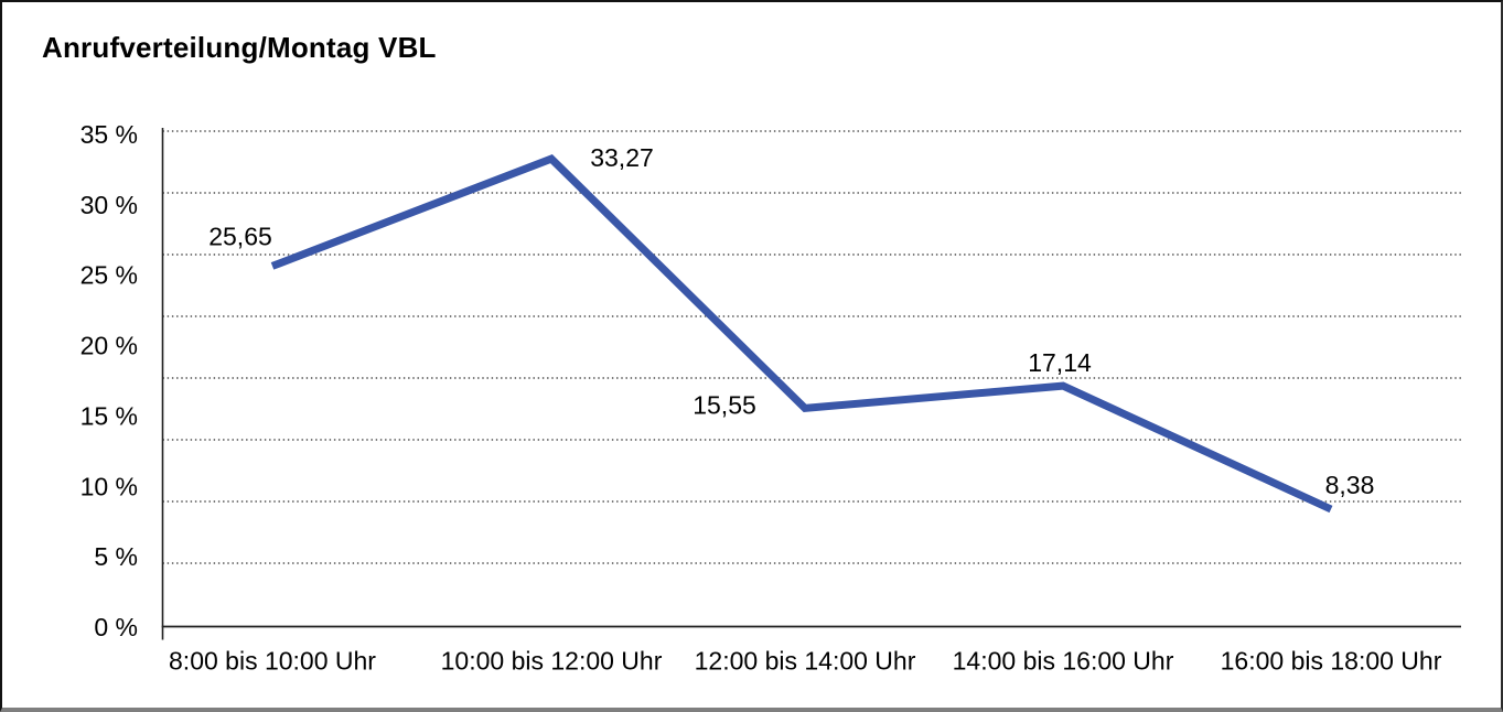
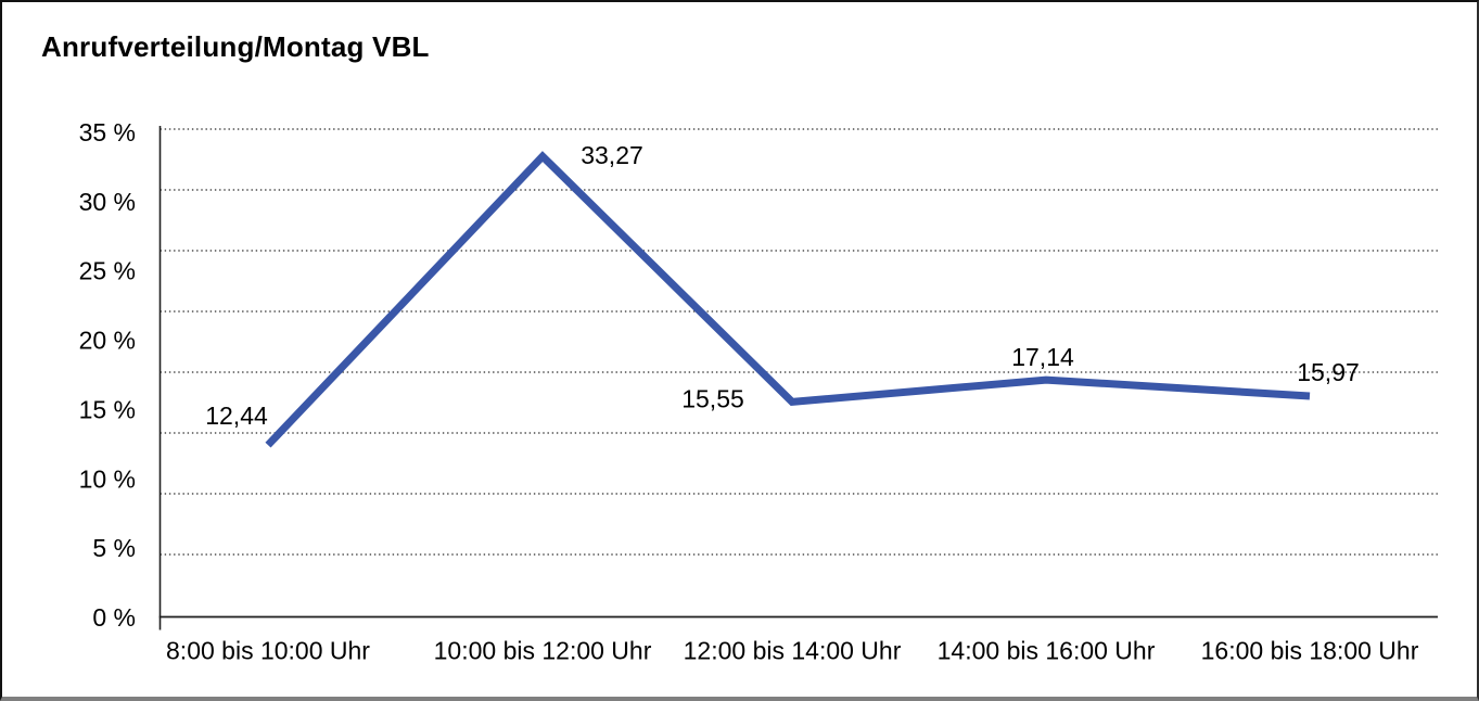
8:00 bis 10:00 Uhr: 25,65 -> 12,44
16:00 bis 18:00 Uhr: 8,38 -> 15,97
